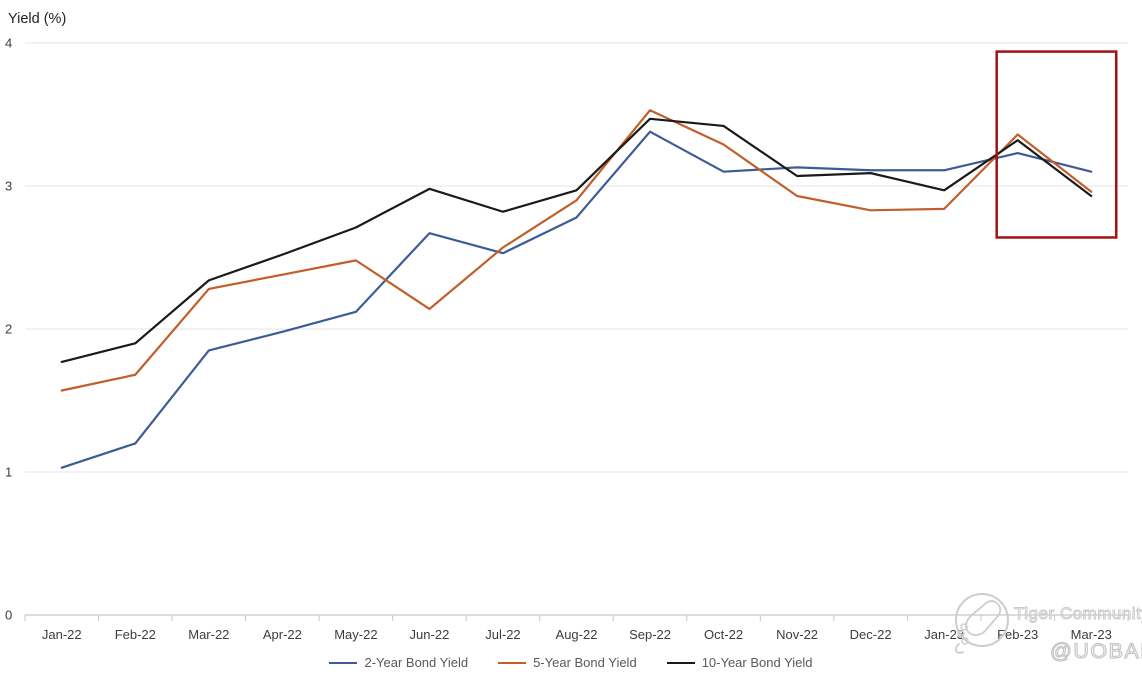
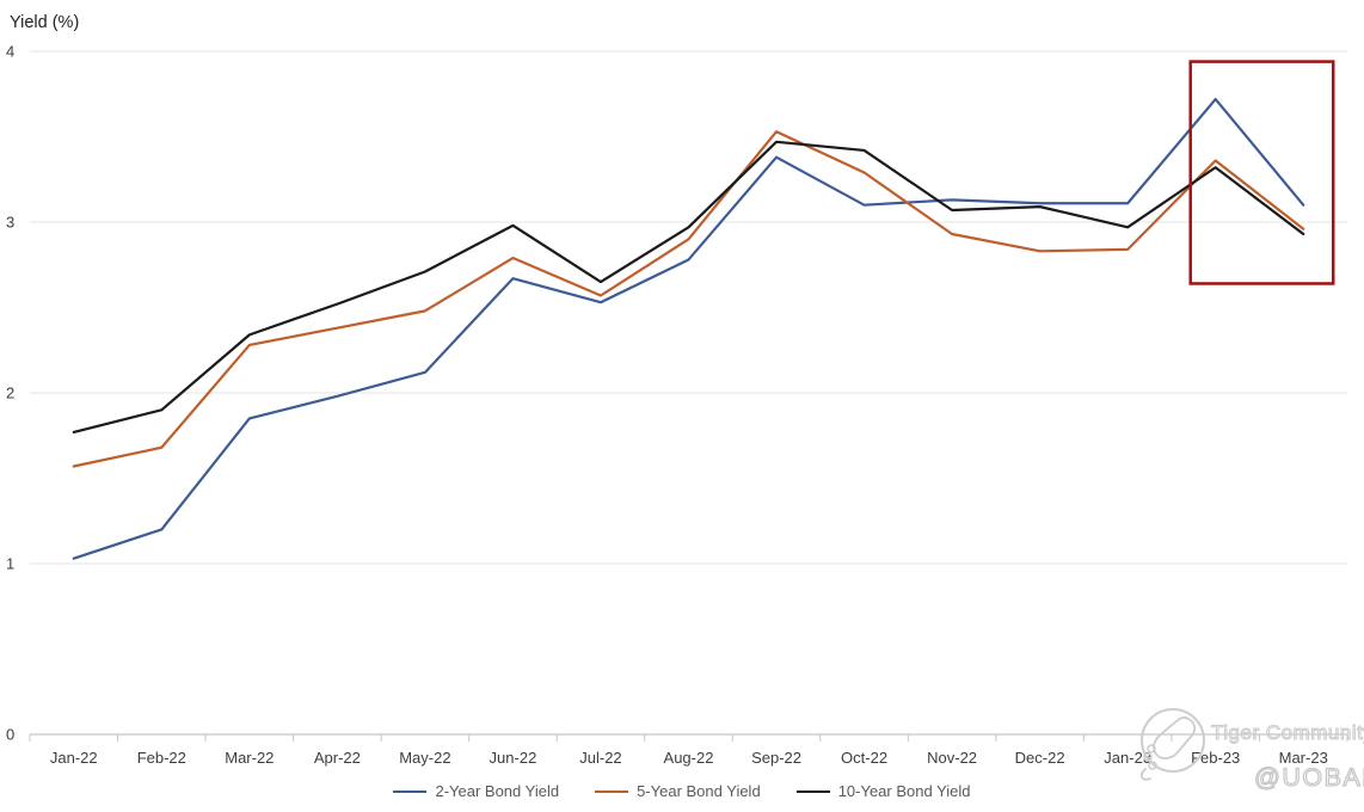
5-Year Bond Yield/Jun-22: 2.14 -> 2.79
10-Year Bond Yield/Jul-22: 2.82 -> 2.65
2-Year Bond Yield/Feb-23: 3.23 -> 3.72
